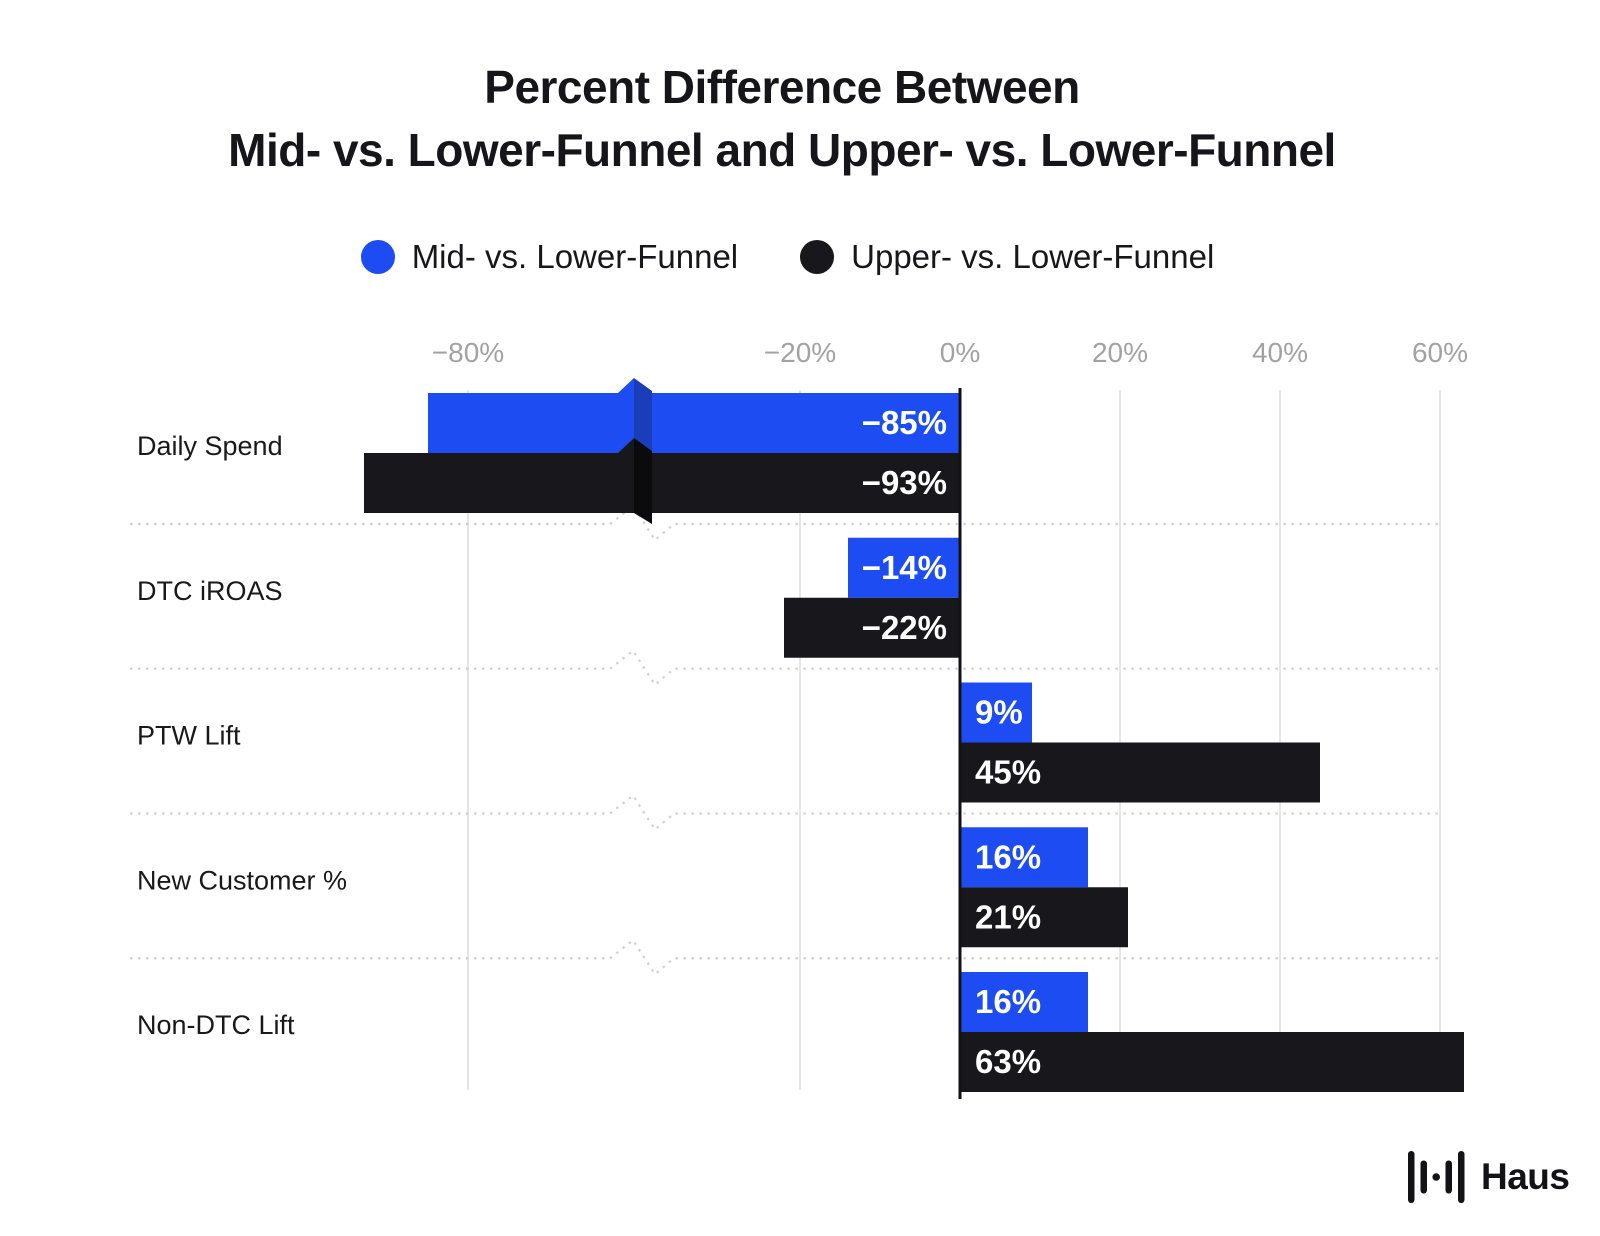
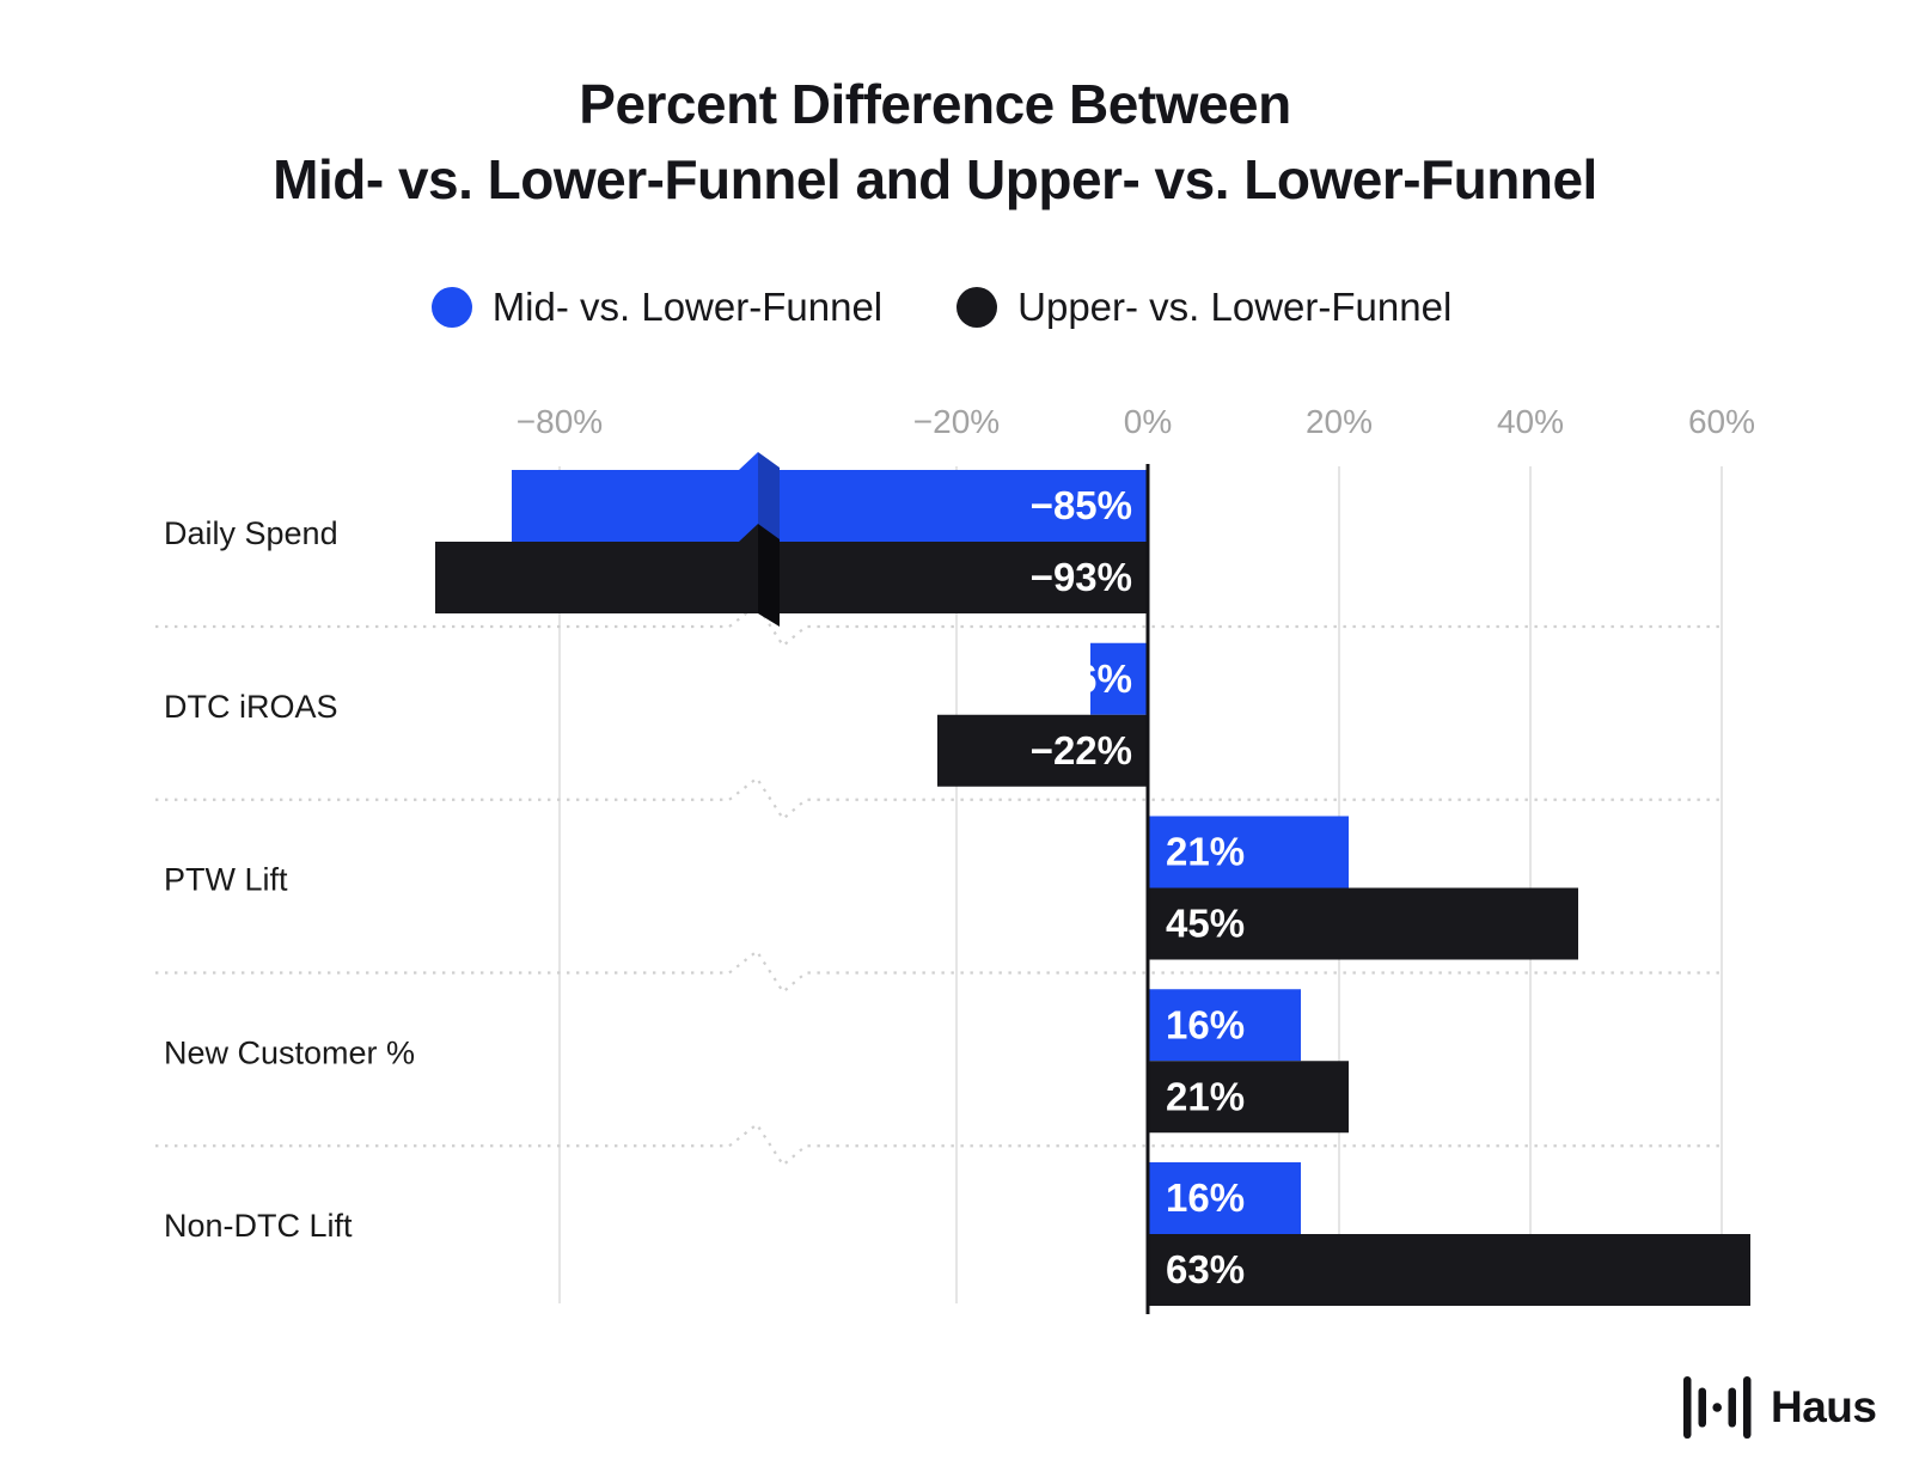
Mid- vs. Lower-Funnel/DTC iROAS: −14% -> −6%
Mid- vs. Lower-Funnel/PTW Lift: 9% -> 21%
